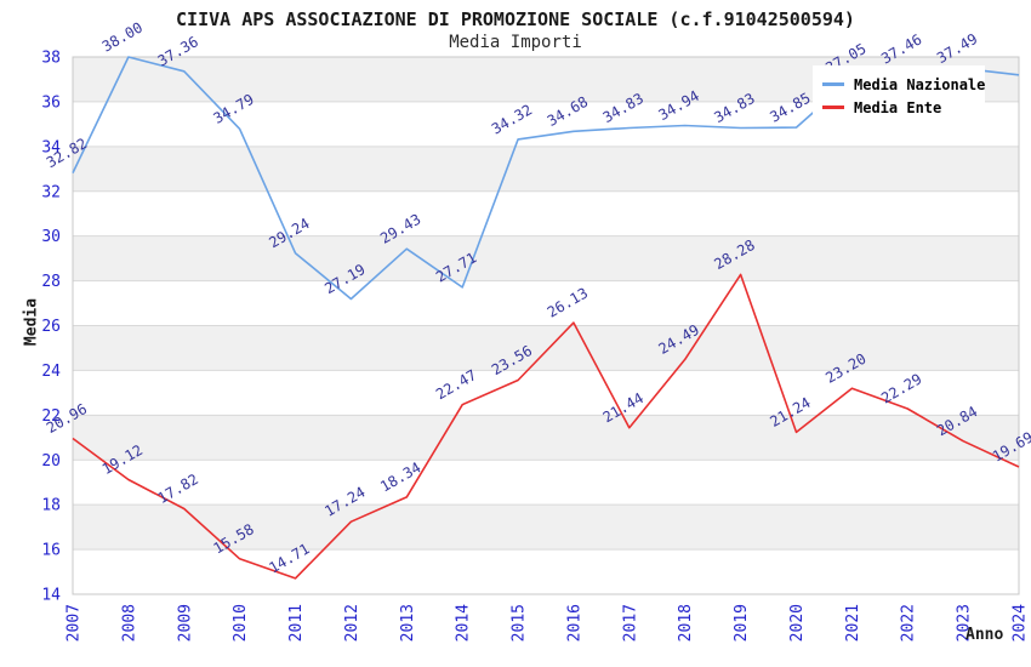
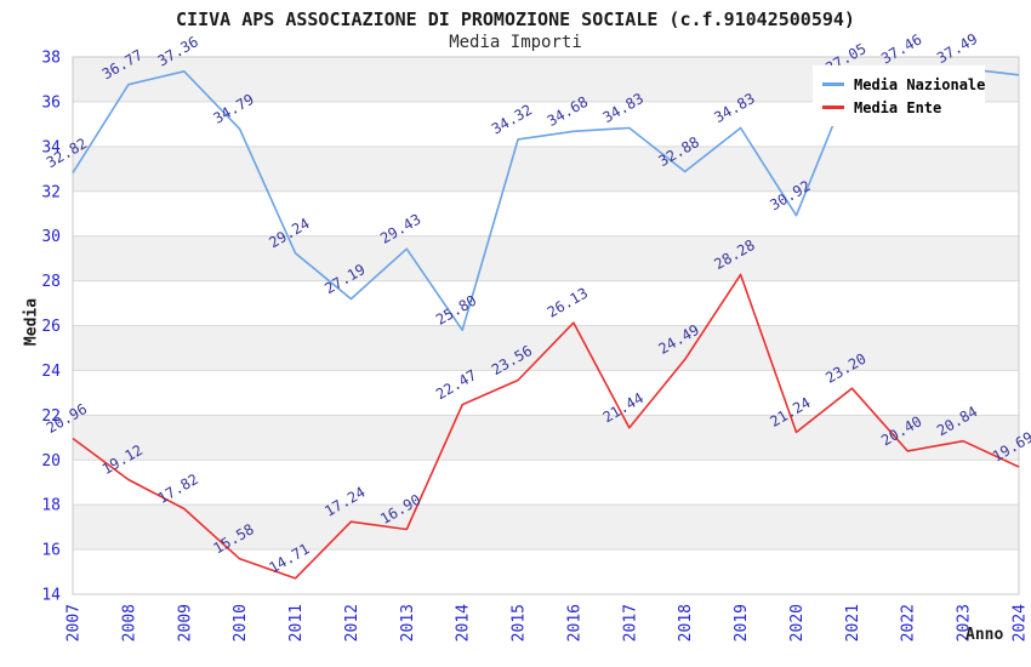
Media Nazionale/2008: 38.00 -> 36.77
Media Ente/2013: 18.34 -> 16.90
Media Nazionale/2014: 27.71 -> 25.80
Media Nazionale/2018: 34.94 -> 32.88
Media Nazionale/2020: 34.85 -> 30.92
Media Ente/2022: 22.29 -> 20.40
